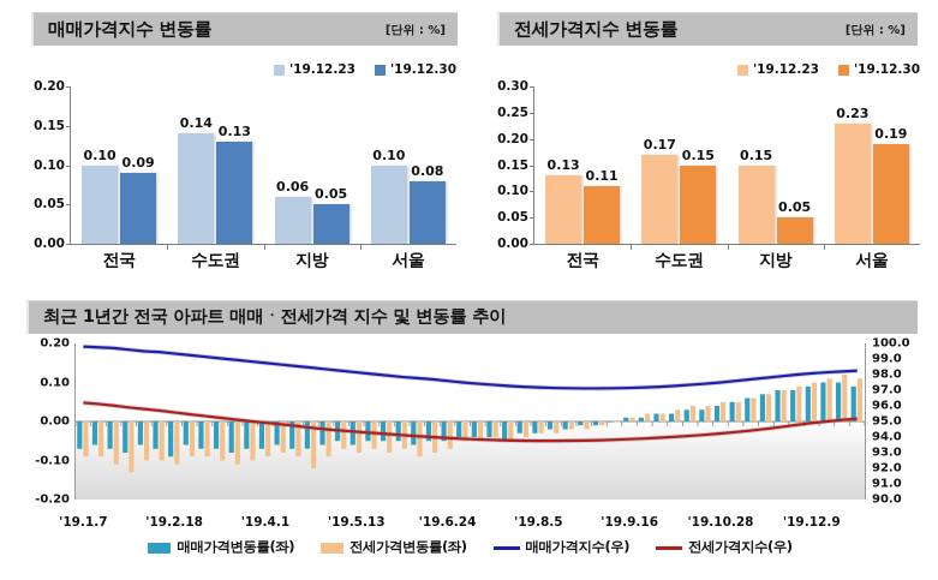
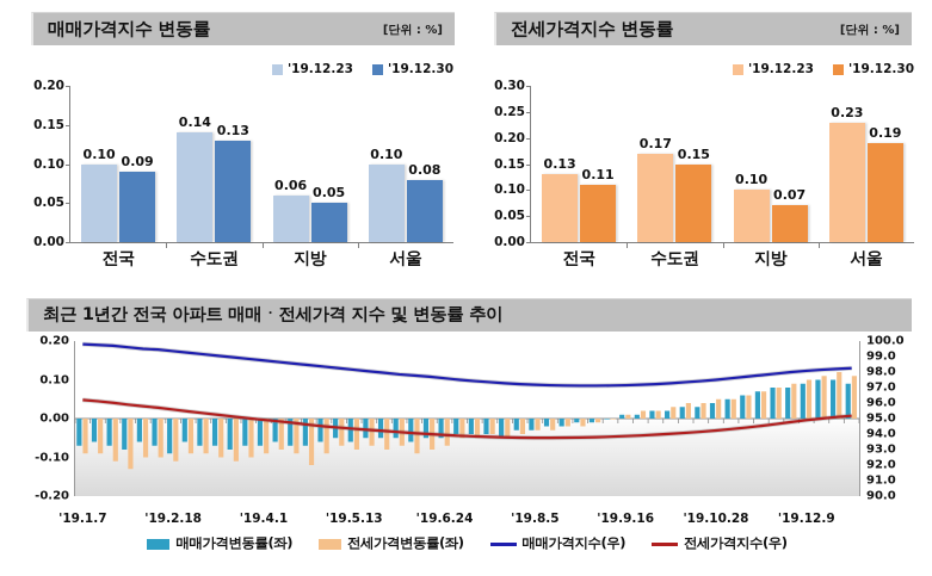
전세가격지수 변동률/'19.12.23/지방: 0.15 -> 0.10
전세가격지수 변동률/'19.12.30/지방: 0.05 -> 0.07
